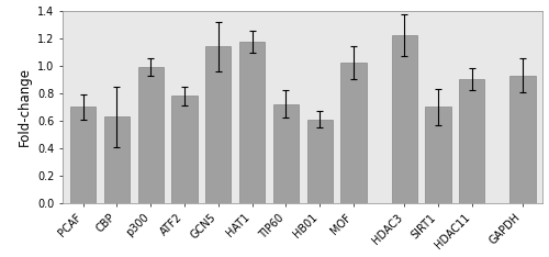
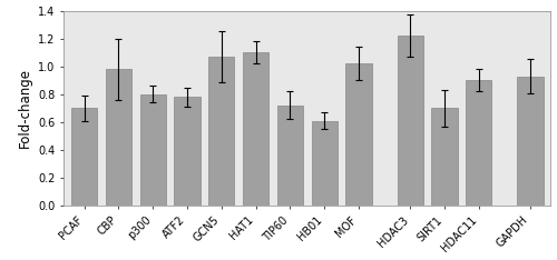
CBP: 0.63 -> 0.98
p300: 0.99 -> 0.80
GCN5: 1.14 -> 1.07
HAT1: 1.17 -> 1.10
